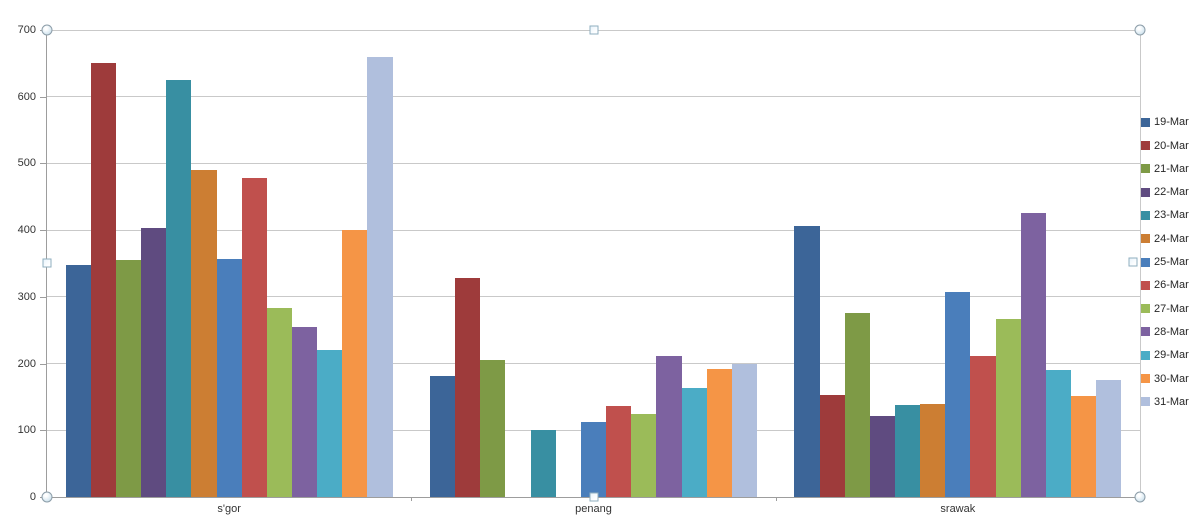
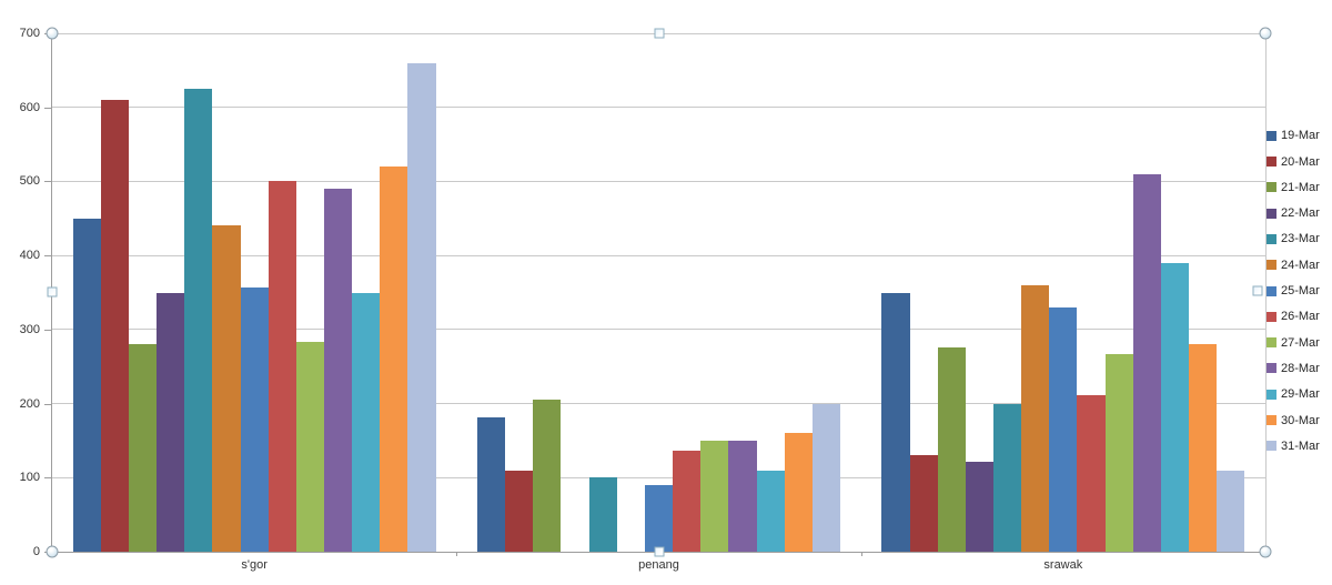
19-Mar/s'gor: 350 -> 450
20-Mar/s'gor: 650 -> 610
21-Mar/s'gor: 360 -> 280
22-Mar/s'gor: 400 -> 350
24-Mar/s'gor: 490 -> 440
26-Mar/s'gor: 480 -> 500
28-Mar/s'gor: 260 -> 490
29-Mar/s'gor: 220 -> 350
30-Mar/s'gor: 400 -> 520
20-Mar/penang: 330 -> 110
25-Mar/penang: 110 -> 90
27-Mar/penang: 120 -> 150
28-Mar/penang: 210 -> 150
29-Mar/penang: 160 -> 110
30-Mar/penang: 190 -> 160
19-Mar/srawak: 410 -> 350
20-Mar/srawak: 150 -> 130
23-Mar/srawak: 140 -> 200
24-Mar/srawak: 140 -> 360
25-Mar/srawak: 310 -> 330
28-Mar/srawak: 430 -> 510
29-Mar/srawak: 190 -> 390
30-Mar/srawak: 150 -> 280
31-Mar/srawak: 180 -> 110
